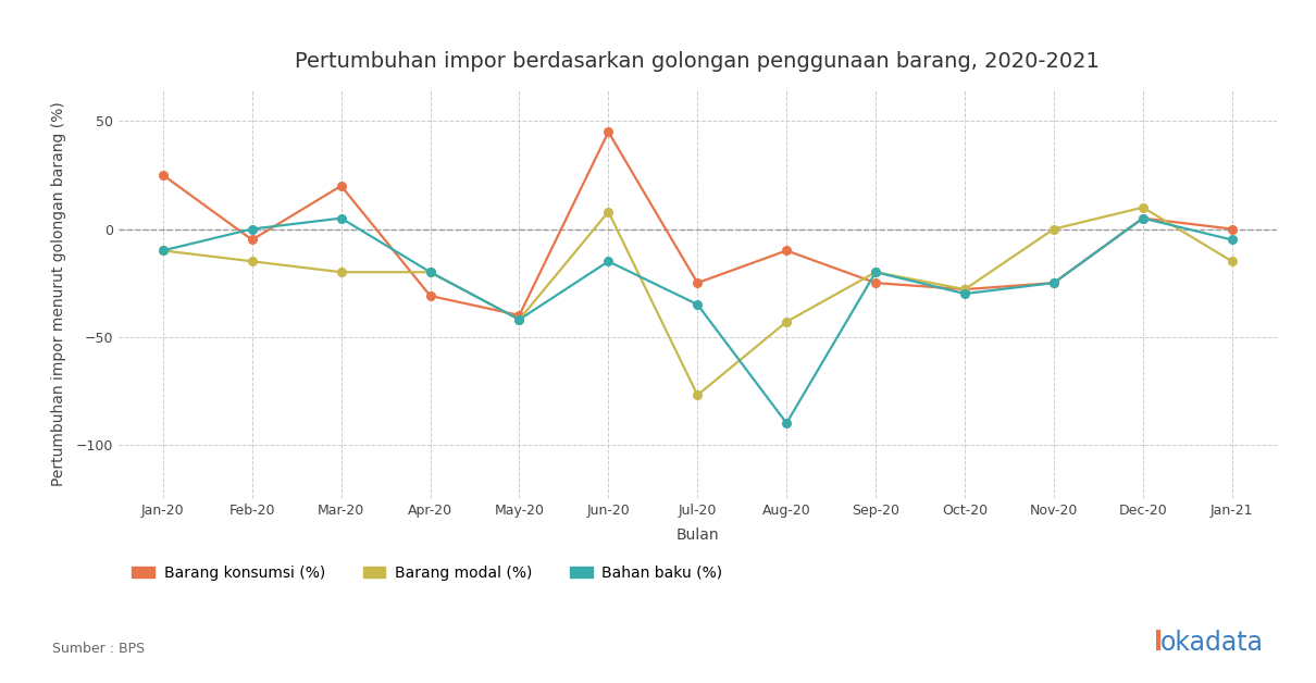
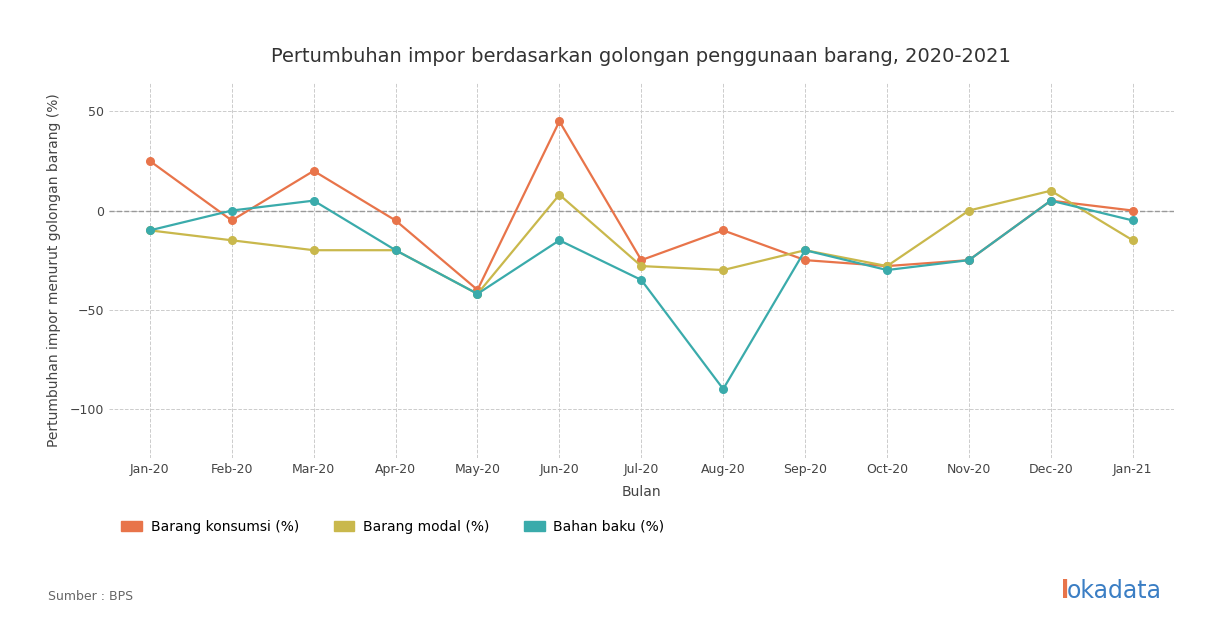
Barang konsumsi (%)/Apr-20: -31 -> -5
Barang modal (%)/Jul-20: -77 -> -28
Barang modal (%)/Aug-20: -43 -> -30
